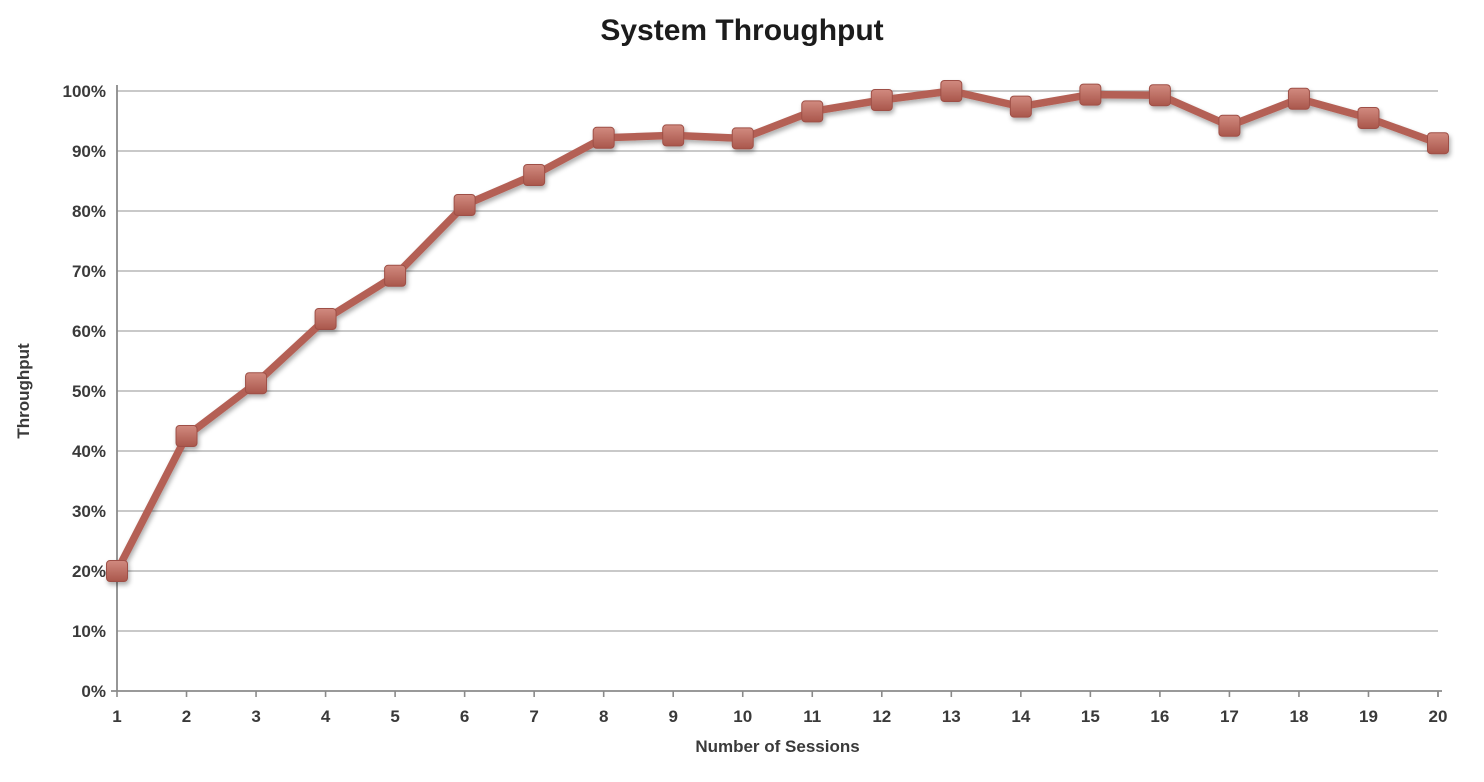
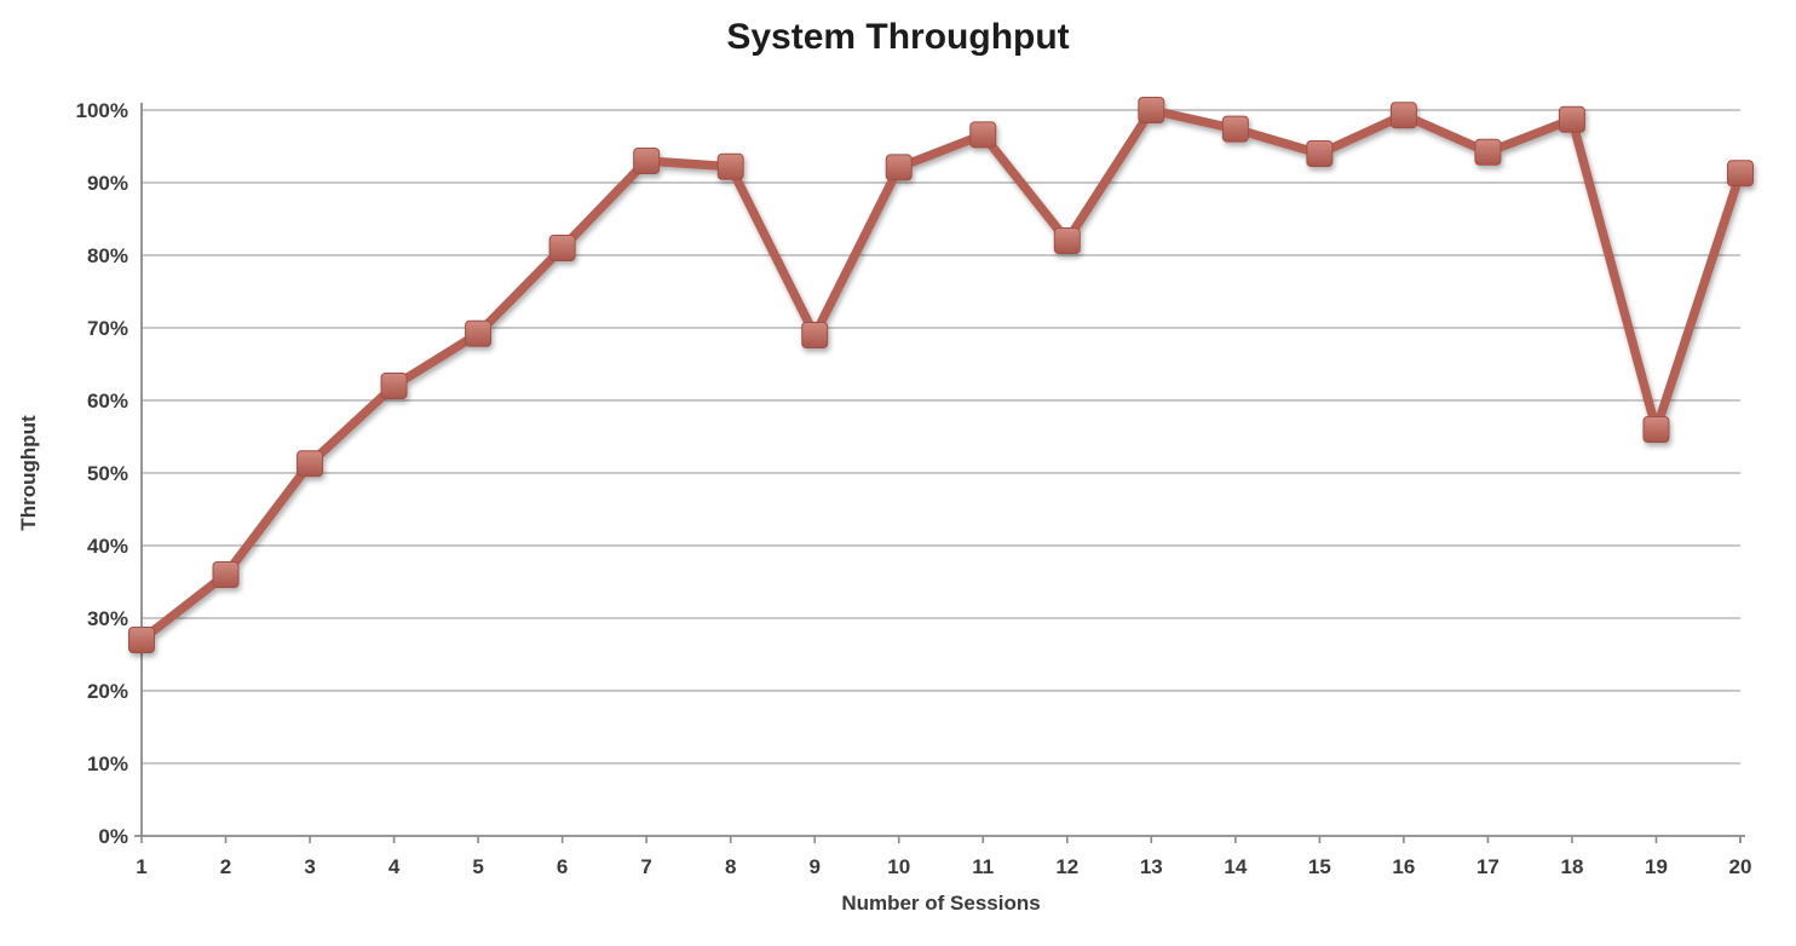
1: 20% -> 27%
2: 42% -> 36%
7: 86% -> 93%
9: 93% -> 69%
12: 98% -> 82%
15: 99% -> 94%
19: 96% -> 56%
